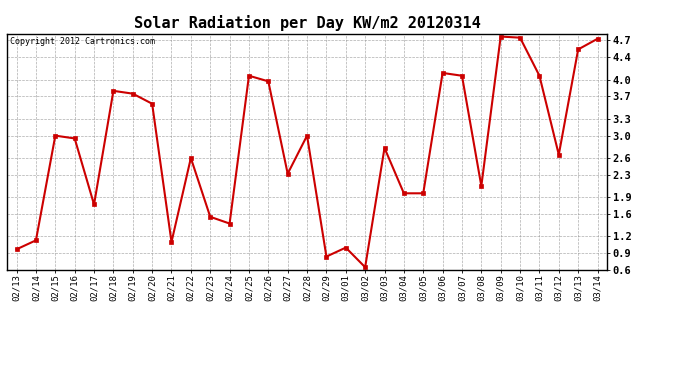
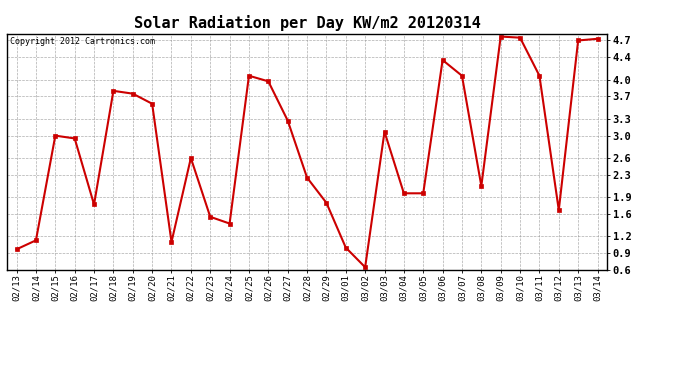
02/27: 2.32 -> 3.27
02/28: 3.00 -> 2.25
02/29: 0.84 -> 1.80
03/03: 2.78 -> 3.07
03/06: 4.12 -> 4.35
03/12: 2.66 -> 1.67
03/13: 4.54 -> 4.70
